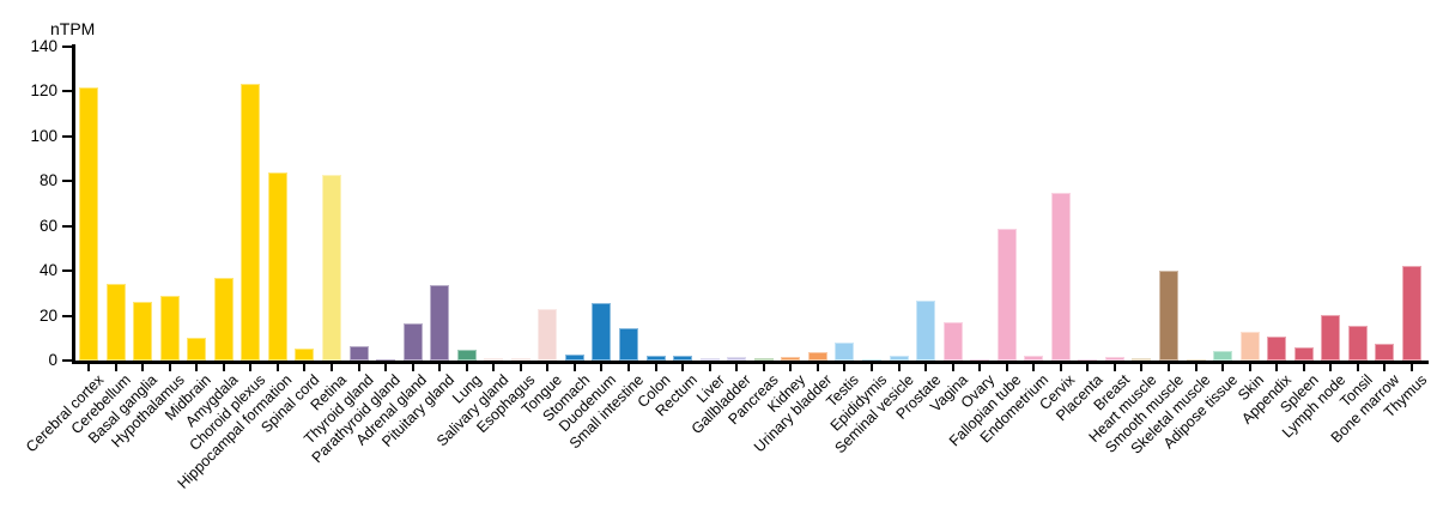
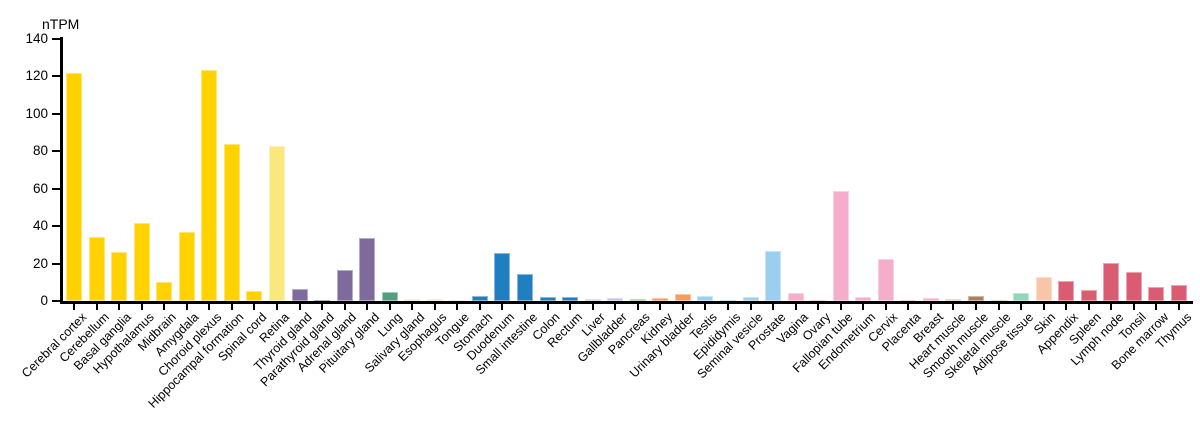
Hypothalamus: 29 -> 42
Tongue: 23 -> 1
Testis: 8 -> 3
Vagina: 17 -> 4
Cervix: 75 -> 22
Smooth muscle: 40 -> 3
Thymus: 42 -> 9
